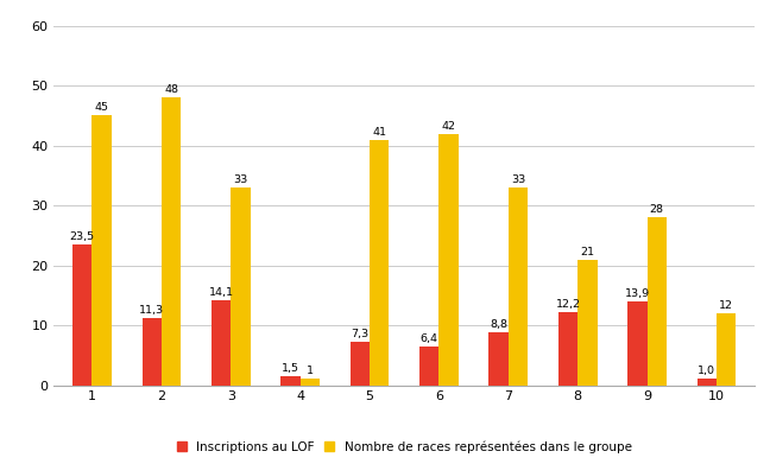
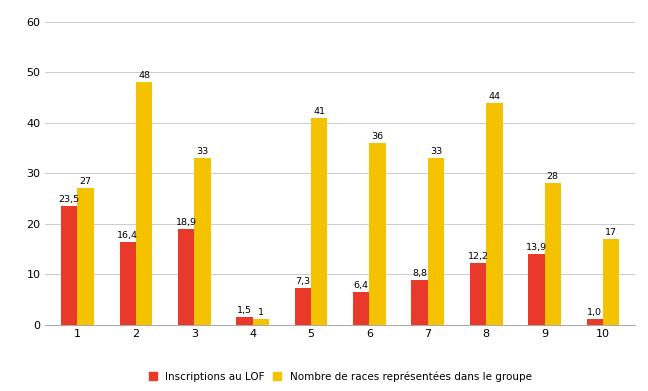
Nombre de races représentées dans le groupe/1: 45 -> 27
Inscriptions au LOF/2: 11,3 -> 16,4
Inscriptions au LOF/3: 14,1 -> 18,9
Nombre de races représentées dans le groupe/6: 42 -> 36
Nombre de races représentées dans le groupe/8: 21 -> 44
Nombre de races représentées dans le groupe/10: 12 -> 17
